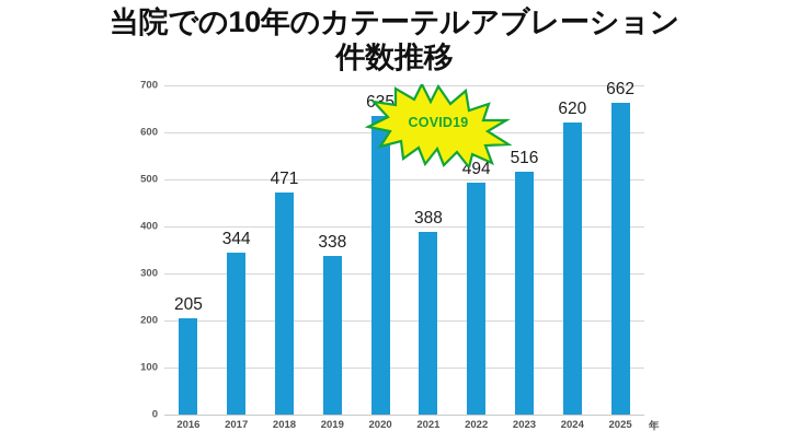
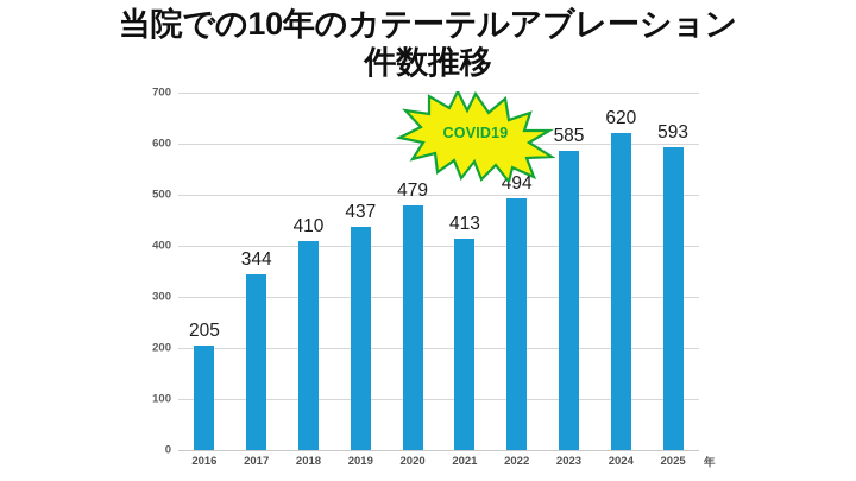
2018: 471 -> 410
2019: 338 -> 437
2020: 635 -> 479
2021: 388 -> 413
2023: 516 -> 585
2025: 662 -> 593
